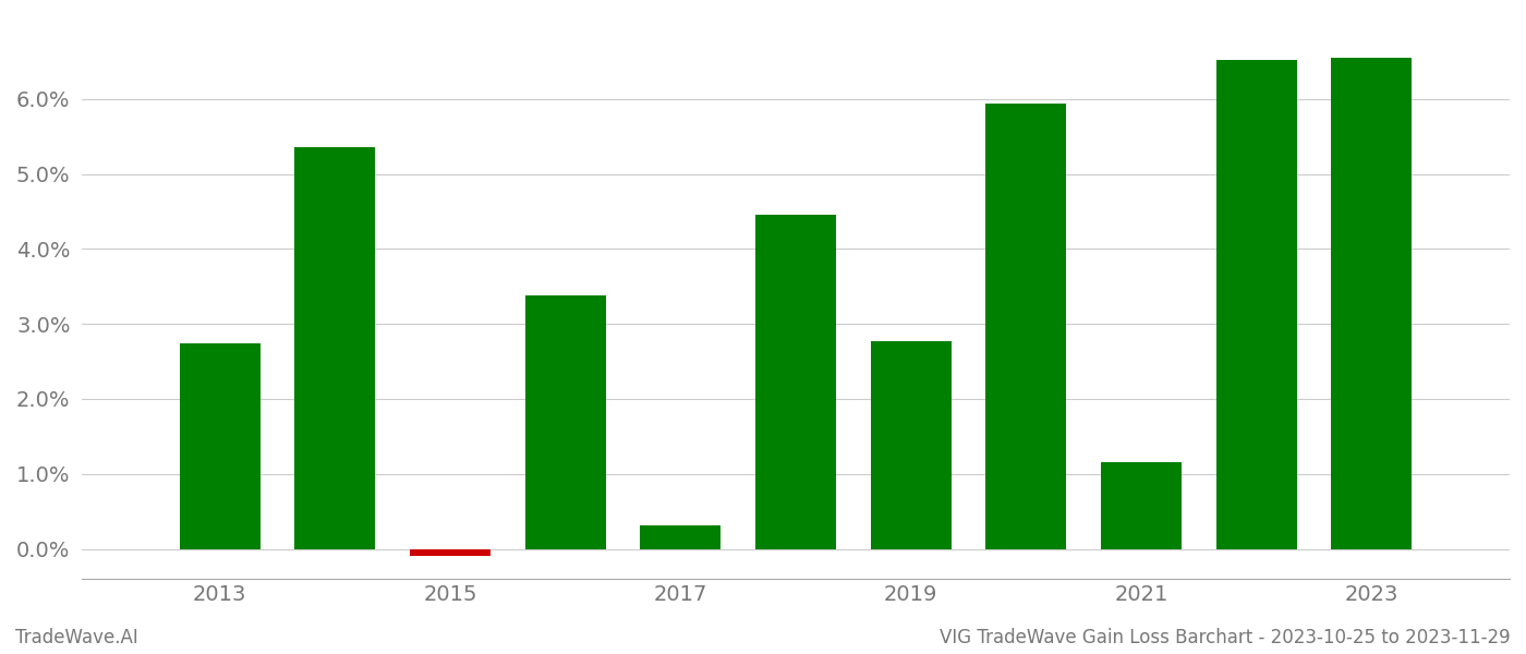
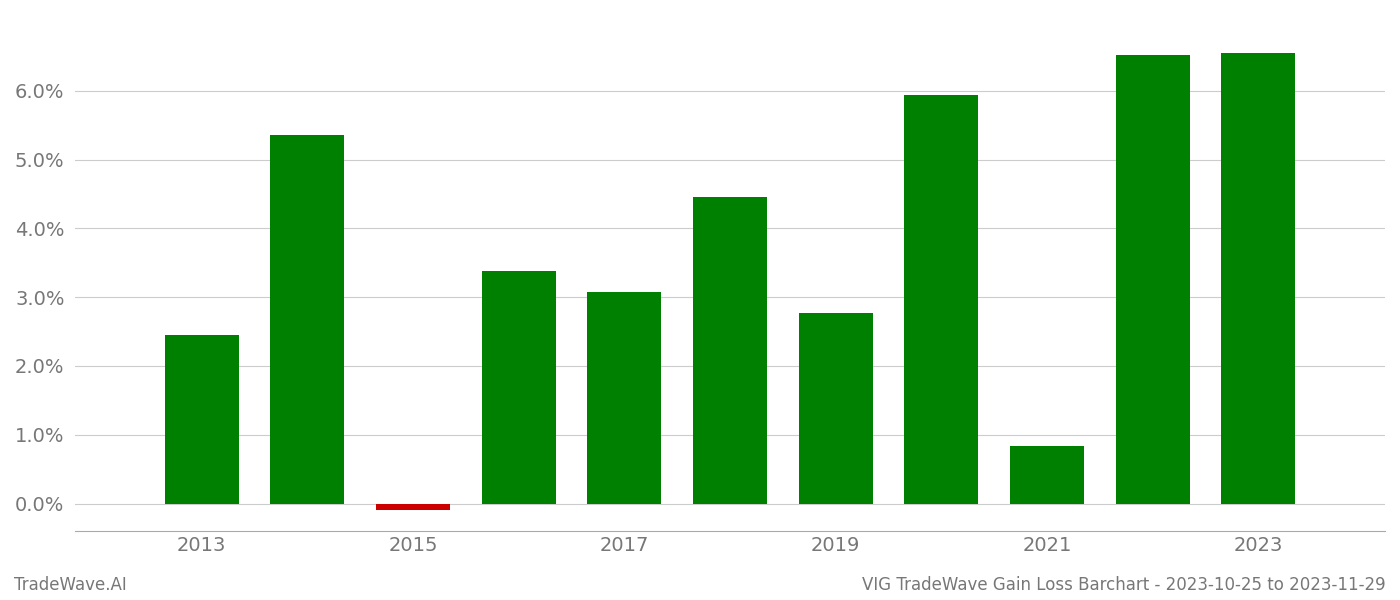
2013: 2.74% -> 2.45%
2017: 0.32% -> 3.08%
2021: 1.16% -> 0.83%
